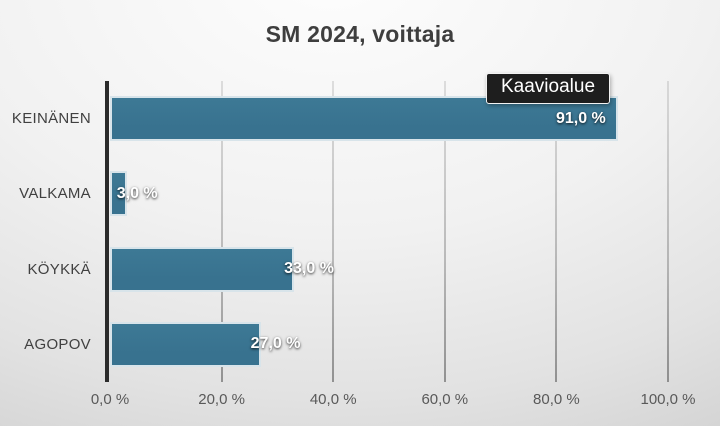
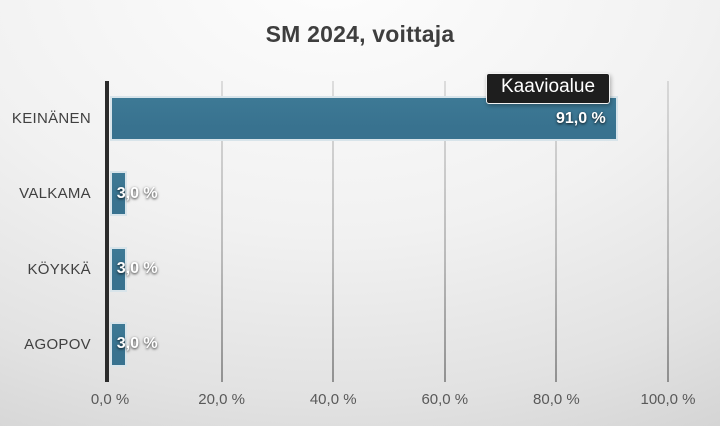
KÖYKKÄ: 33,0 -> 3,0
AGOPOV: 27,0 -> 3,0
